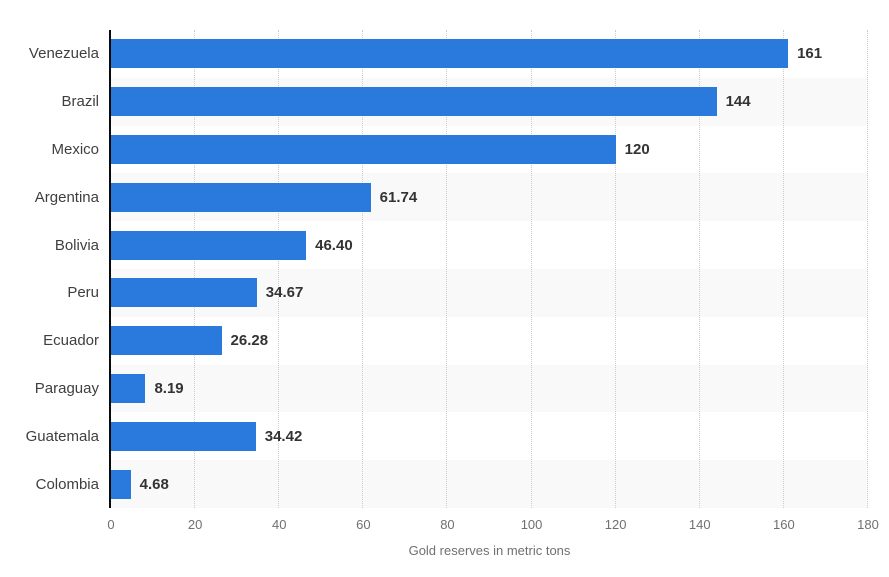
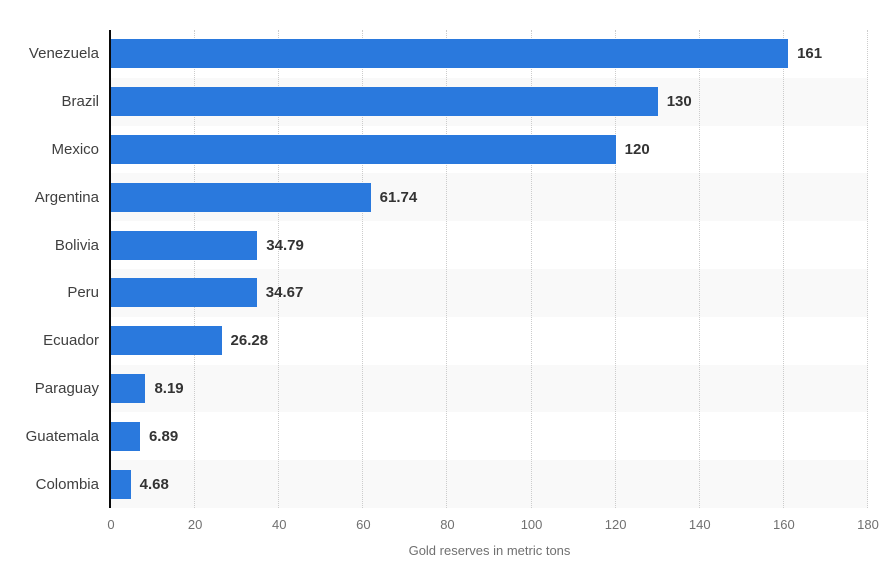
Brazil: 144 -> 130
Bolivia: 46.40 -> 34.79
Guatemala: 34.42 -> 6.89
